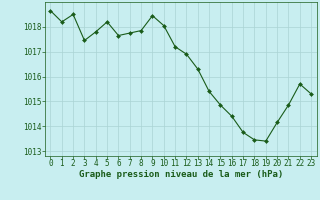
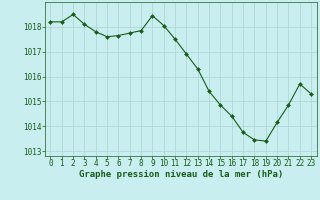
0: 1018.65 -> 1018.20
3: 1017.45 -> 1018.10
5: 1018.20 -> 1017.60
11: 1017.20 -> 1017.50
